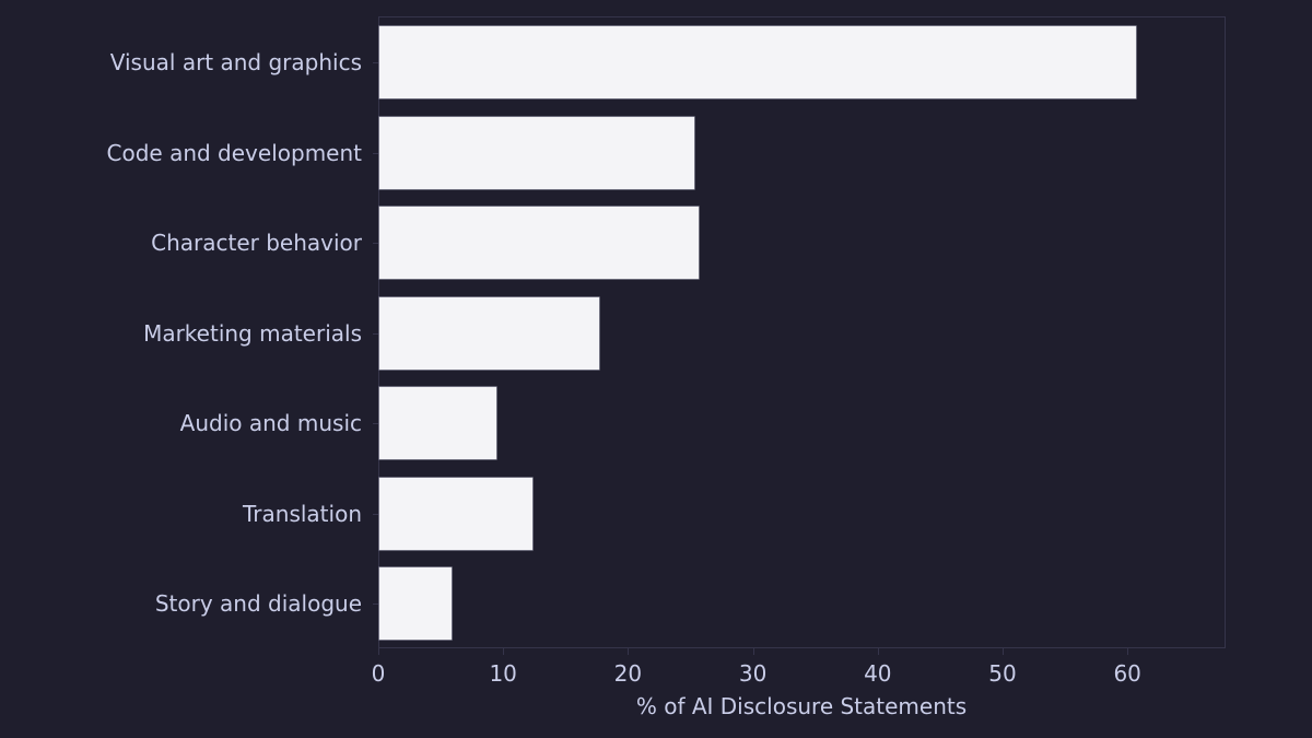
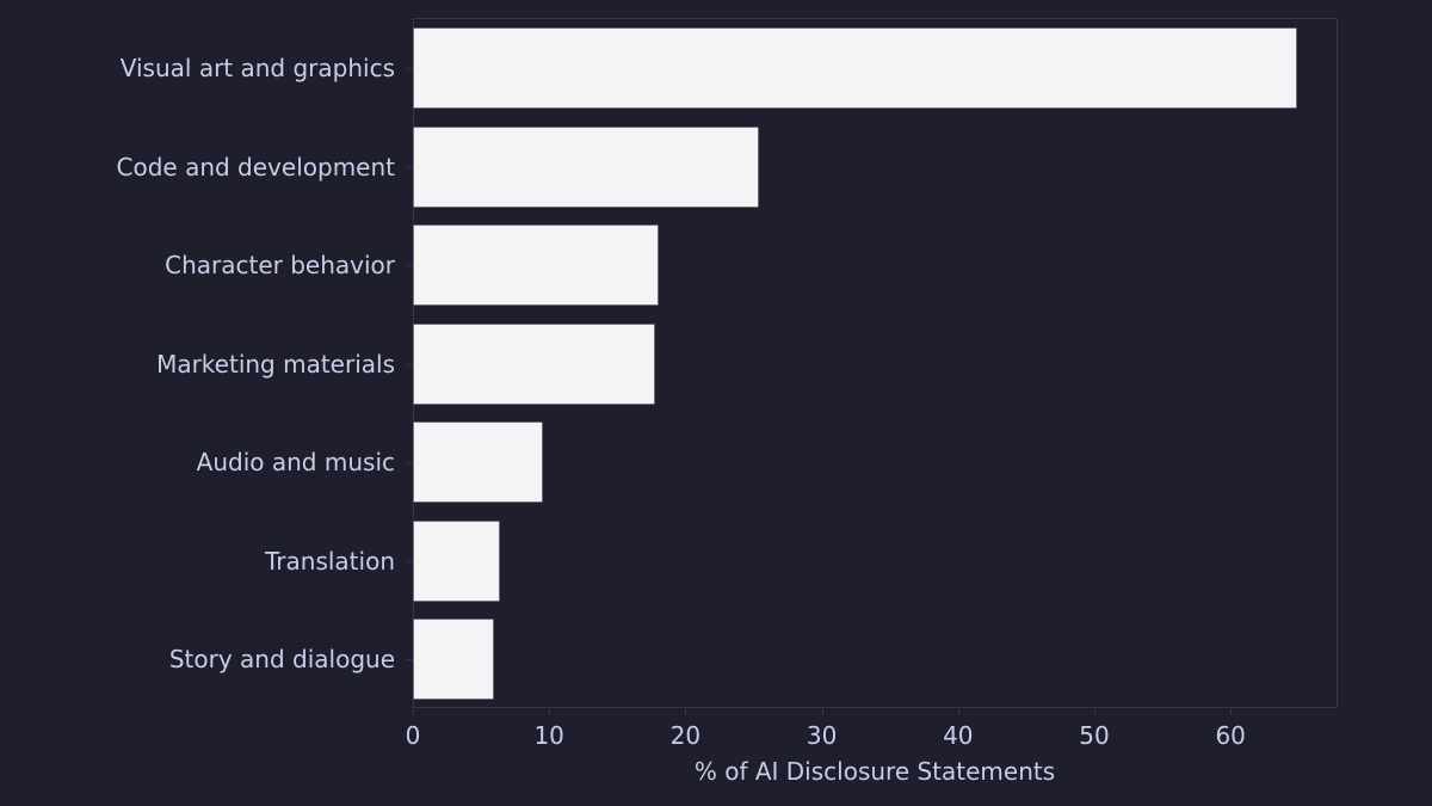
Visual art and graphics: 60.6 -> 64.7
Character behavior: 25.6 -> 17.9
Translation: 12.3 -> 6.2
